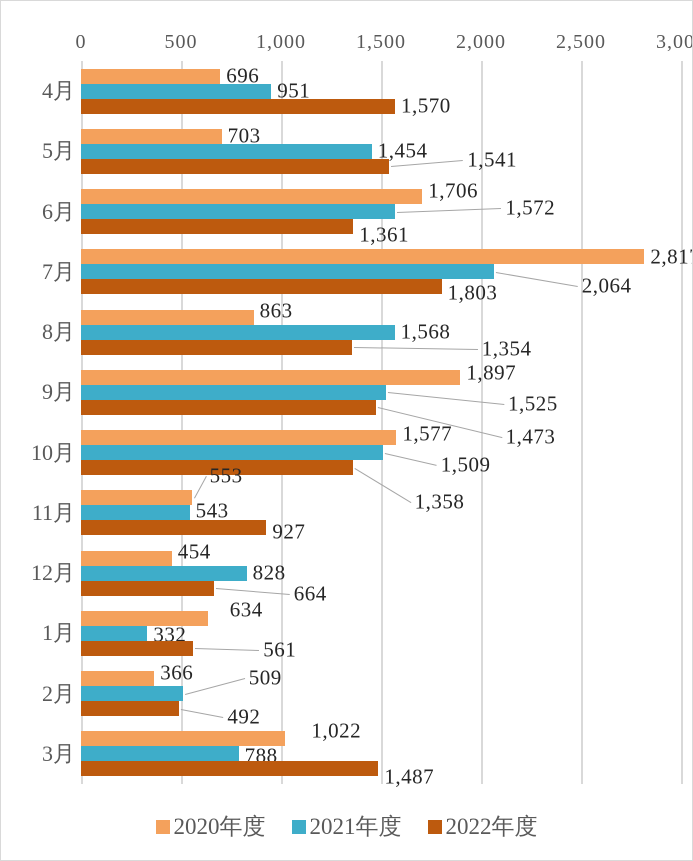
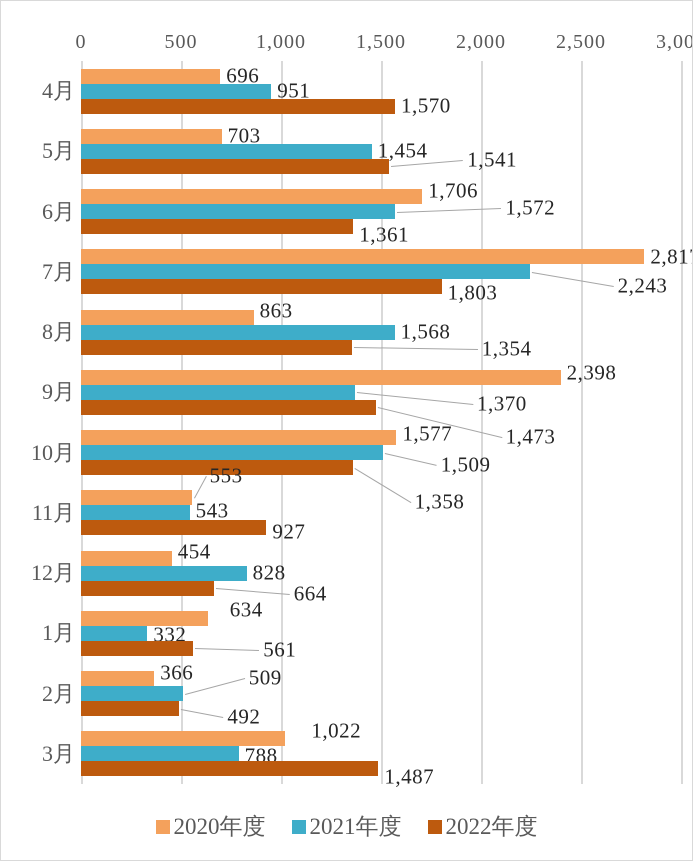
2021年度/7月: 2,064 -> 2,243
2020年度/9月: 1,897 -> 2,398
2021年度/9月: 1,525 -> 1,370
